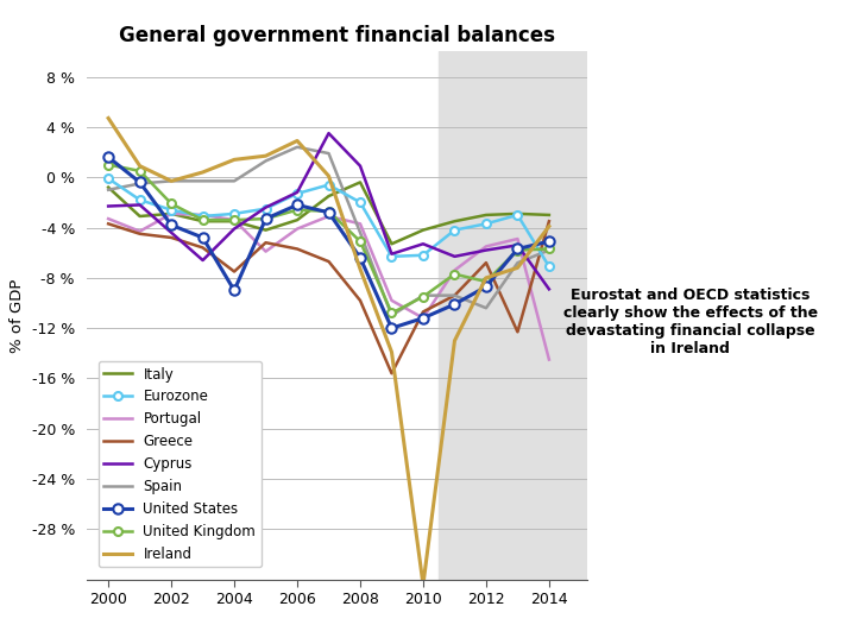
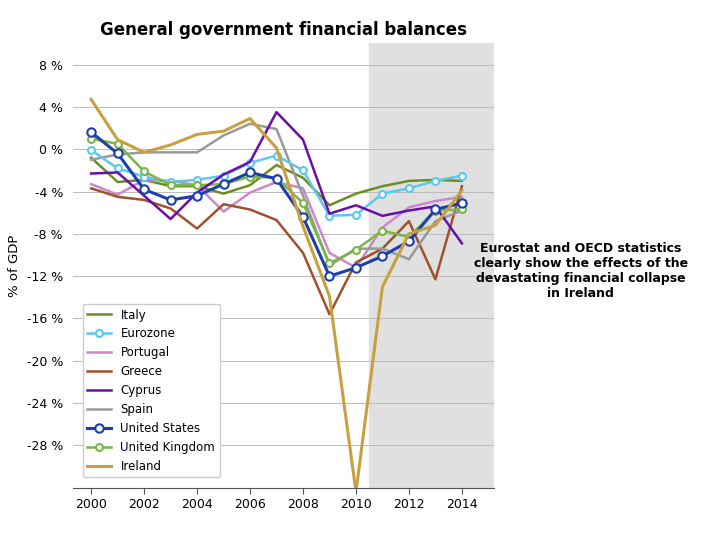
United States/2004: -9.0 % -> -4.4 %
Italy/2008: -0.4 % -> -2.7 %
Eurozone/2014: -7.1 % -> -2.5 %
Portugal/2014: -14.5 % -> -4.5 %
